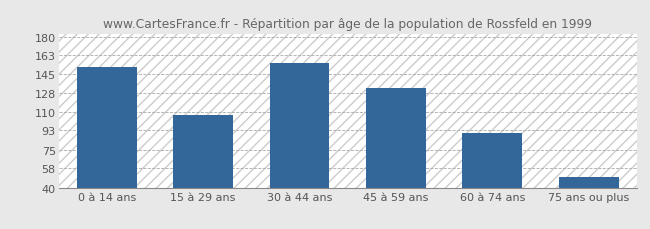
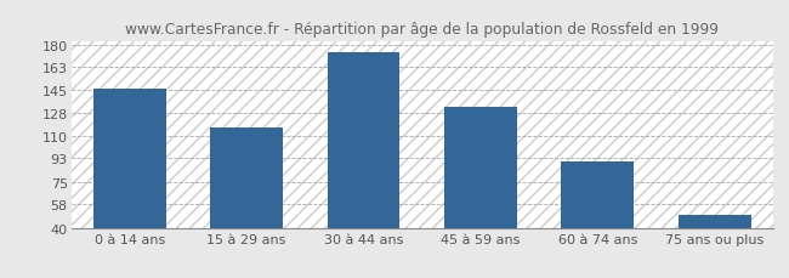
0 à 14 ans: 152 -> 146
15 à 29 ans: 107 -> 117
30 à 44 ans: 156 -> 174
